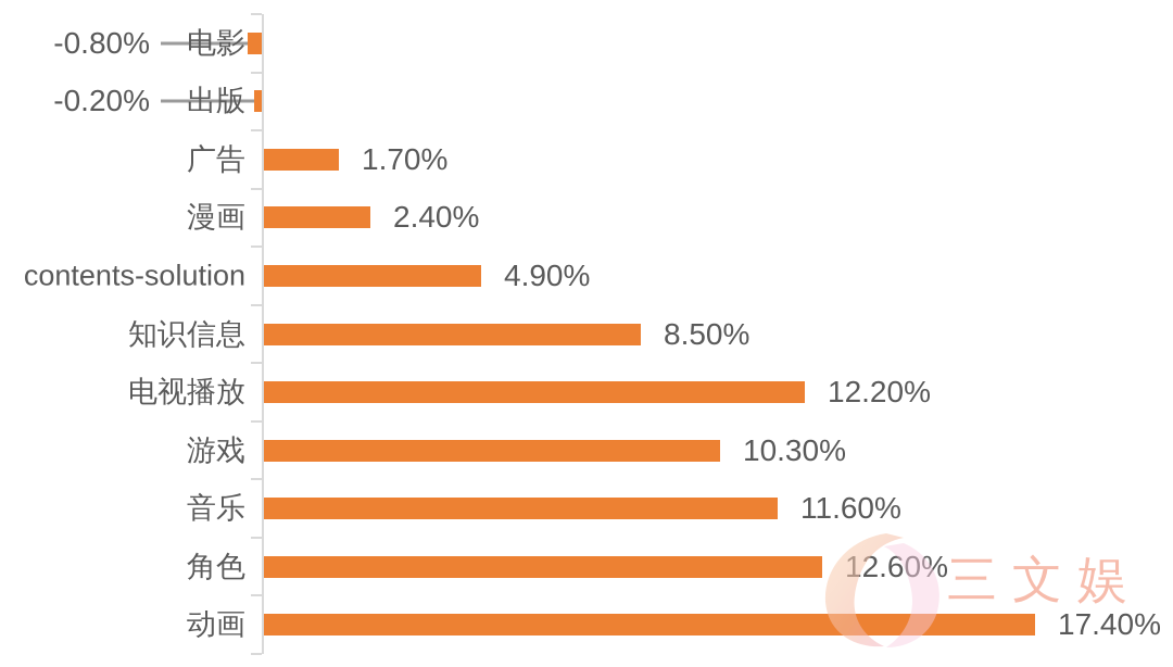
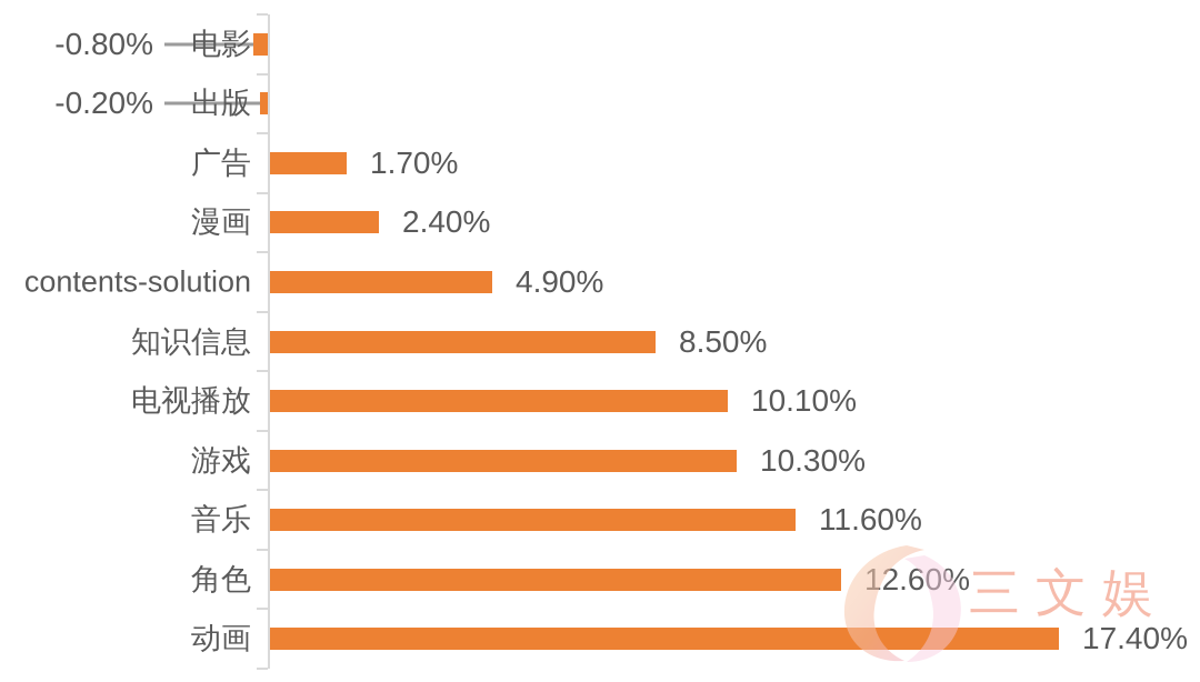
电视播放: 12.20% -> 10.10%
